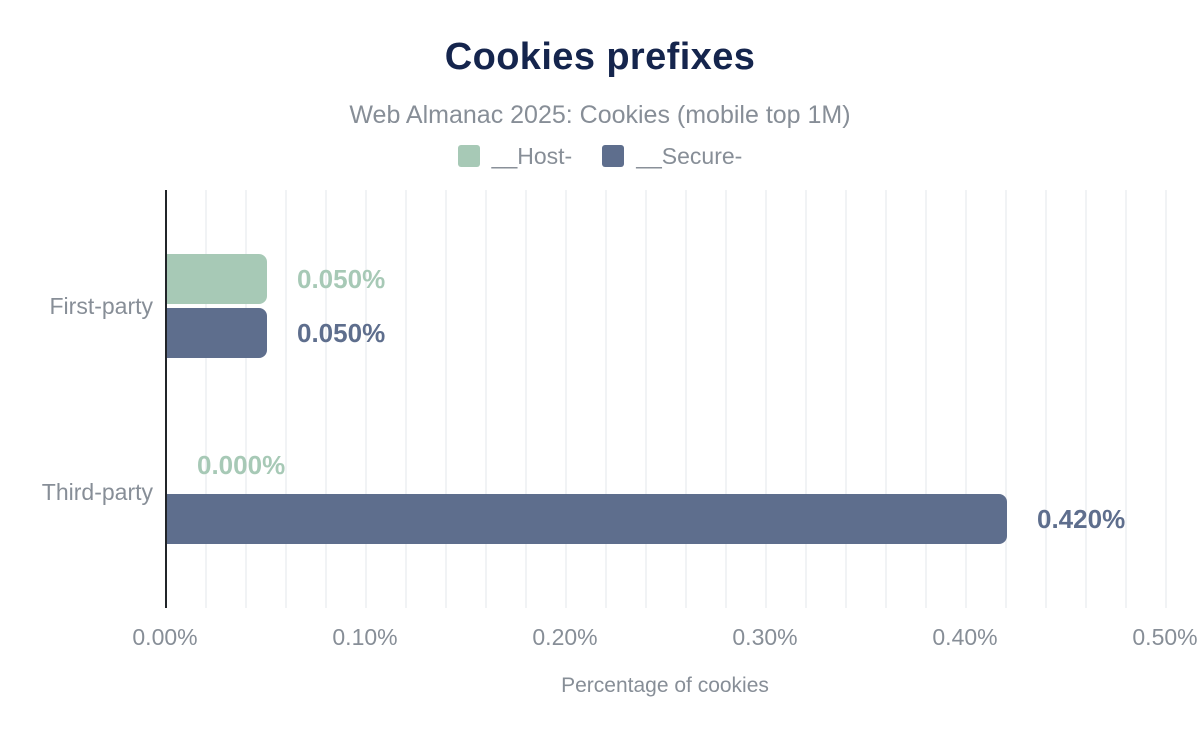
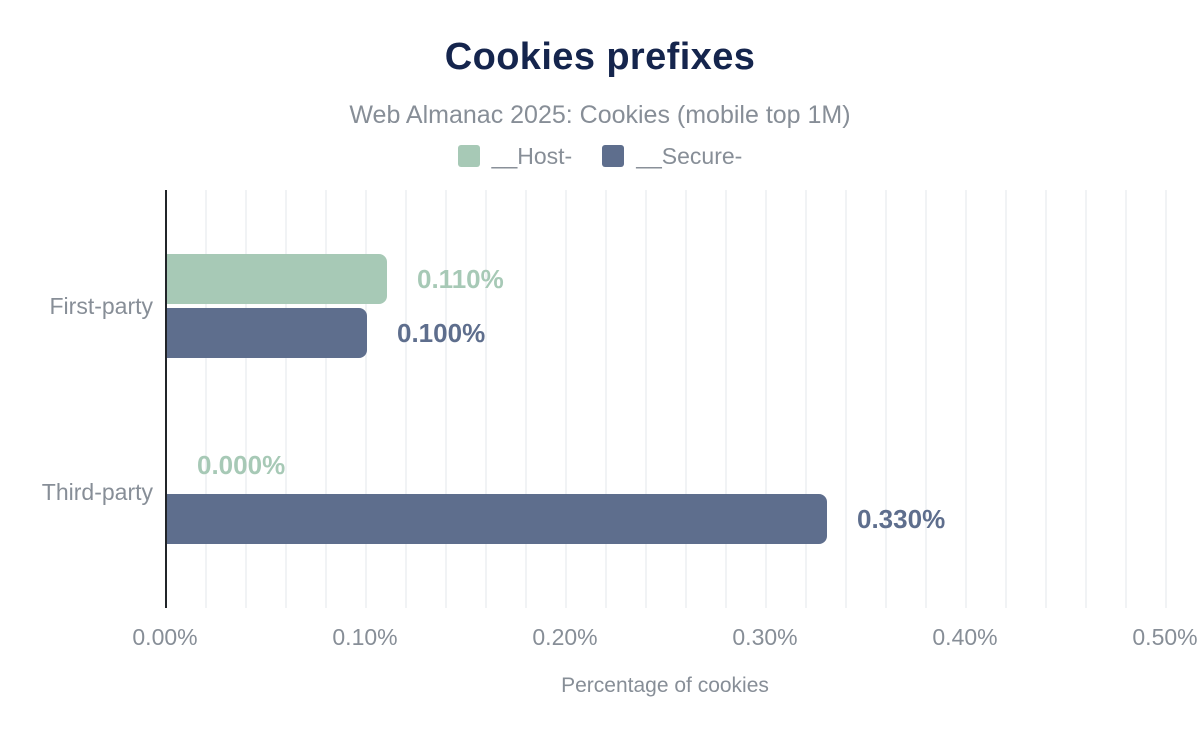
__Host-/First-party: 0.050% -> 0.110%
__Secure-/First-party: 0.050% -> 0.100%
__Secure-/Third-party: 0.420% -> 0.330%
